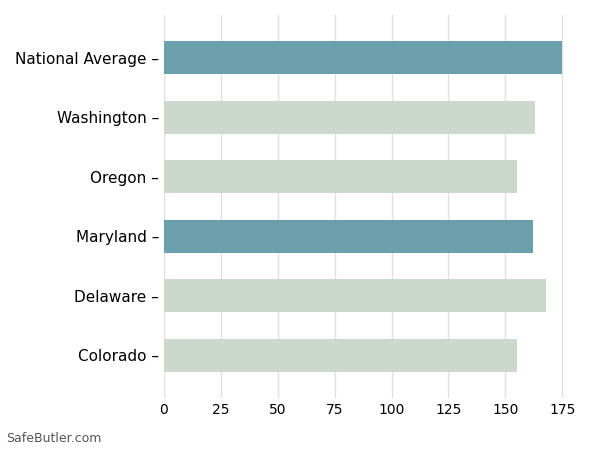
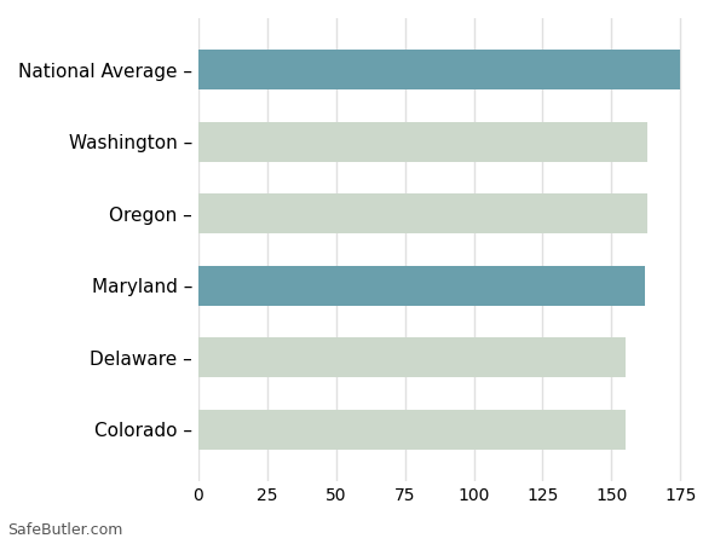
Oregon –: 155 -> 163
Delaware –: 168 -> 155
